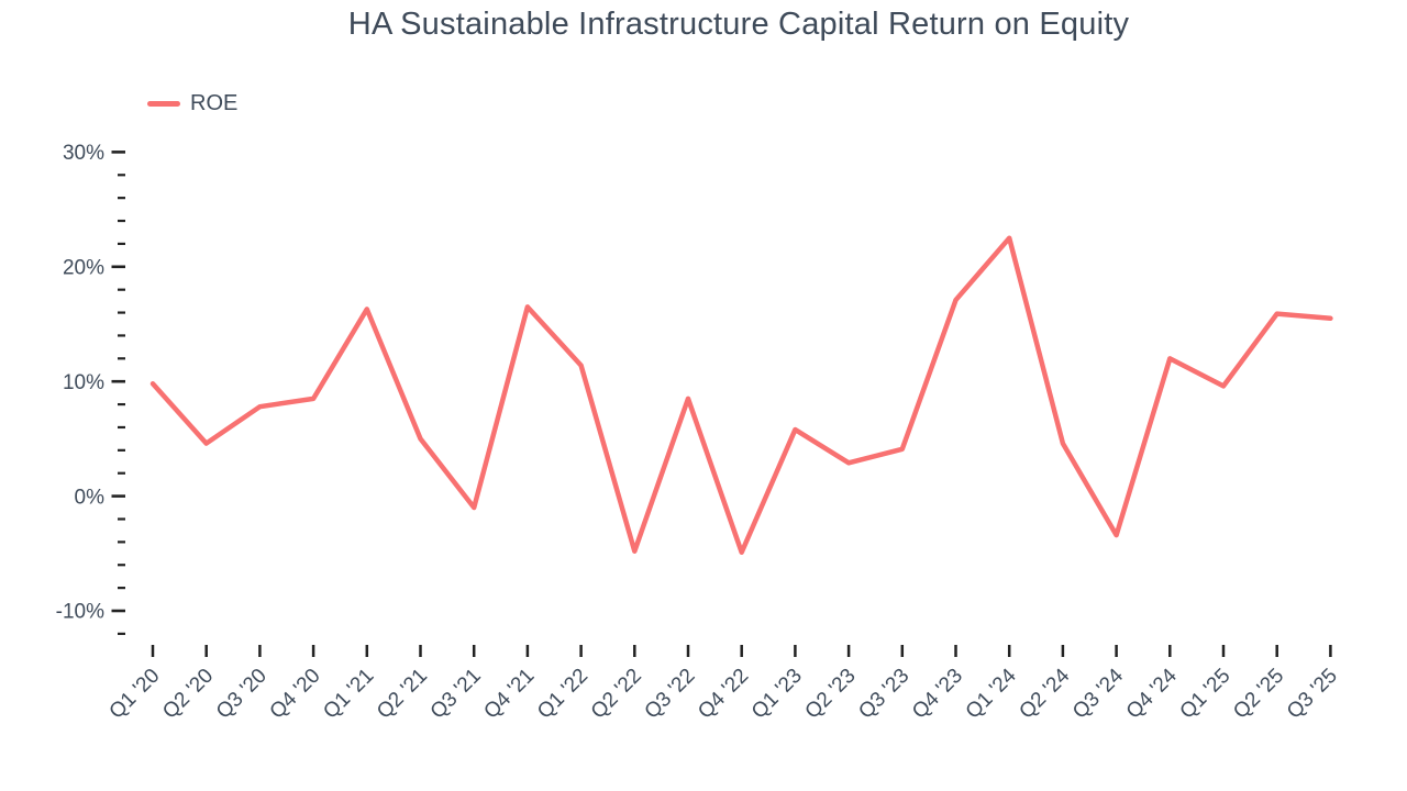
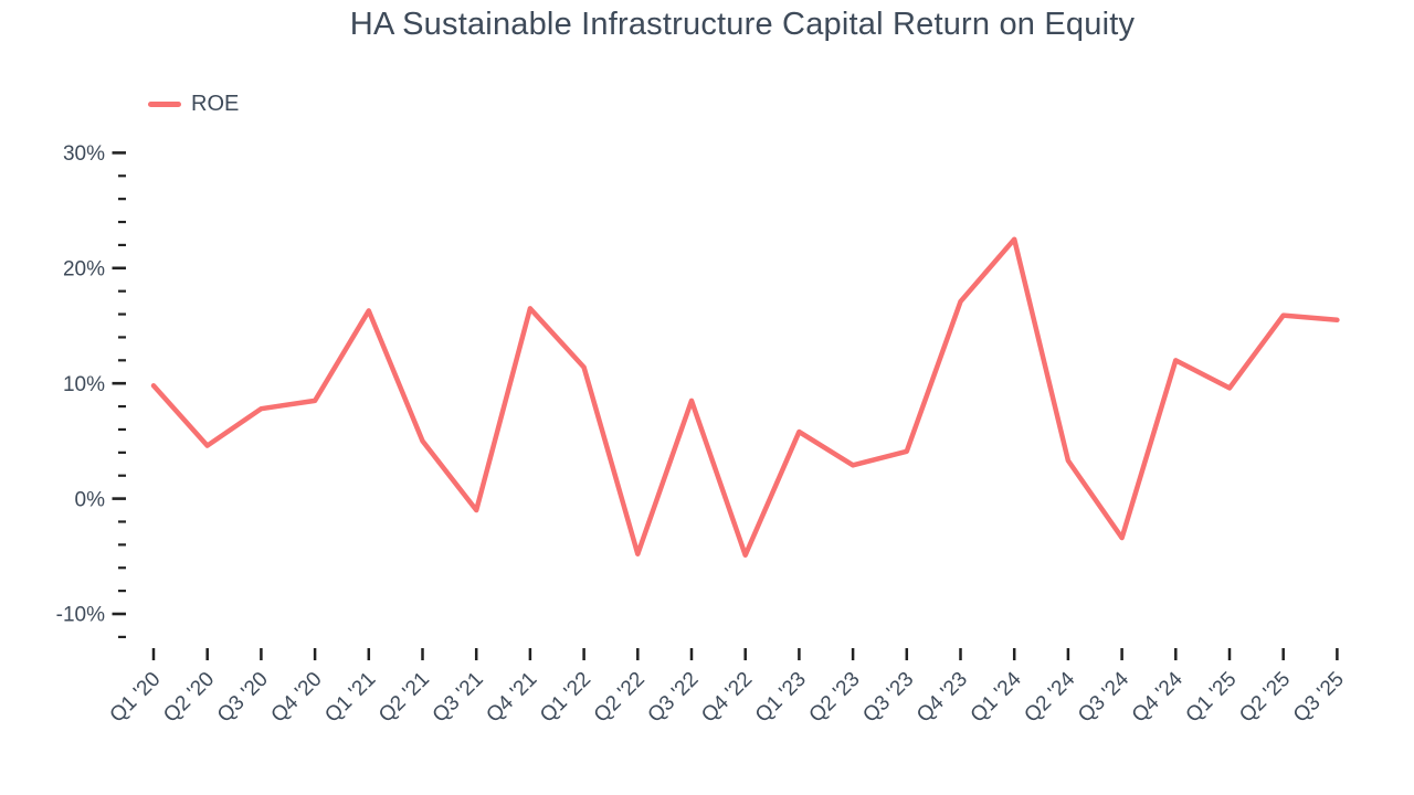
Q2 '24: 4.6% -> 3.3%
